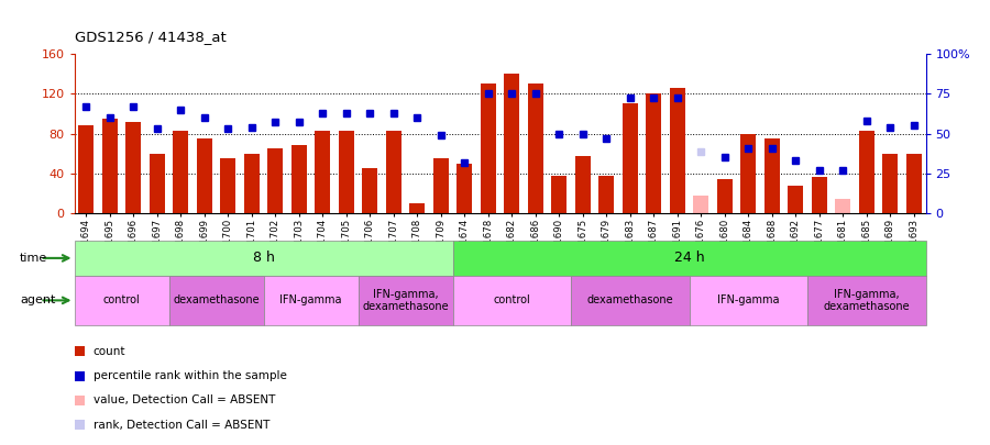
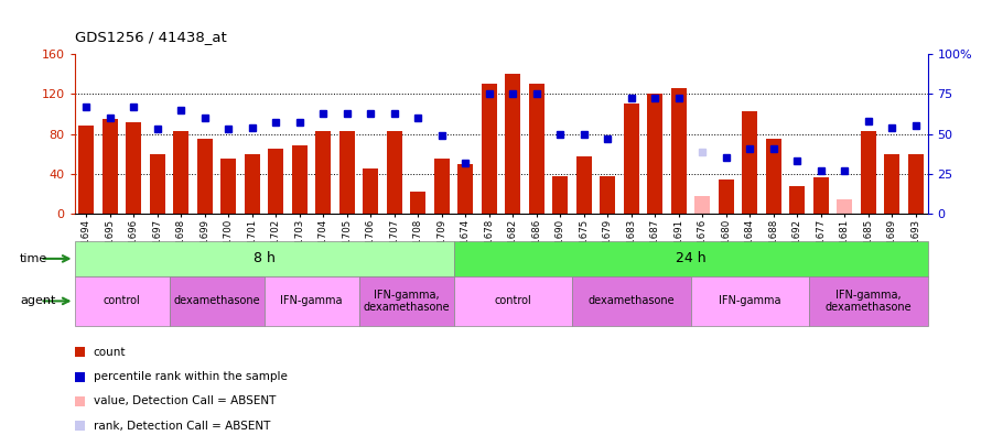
GSM31708: 10 -> 22
GSM31684: 80 -> 102
